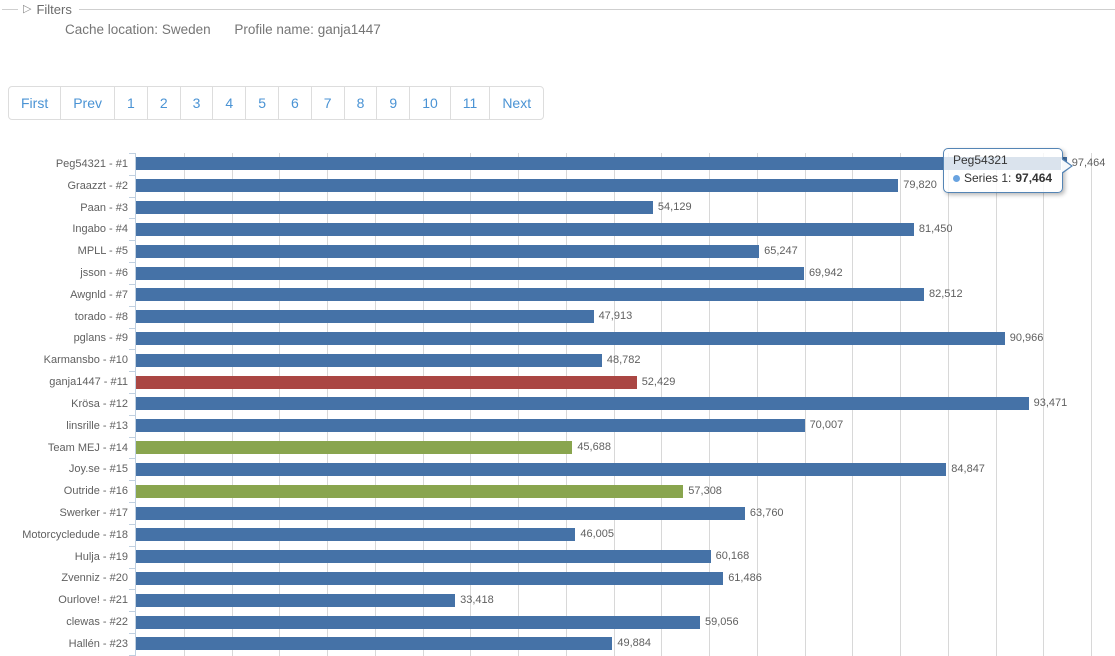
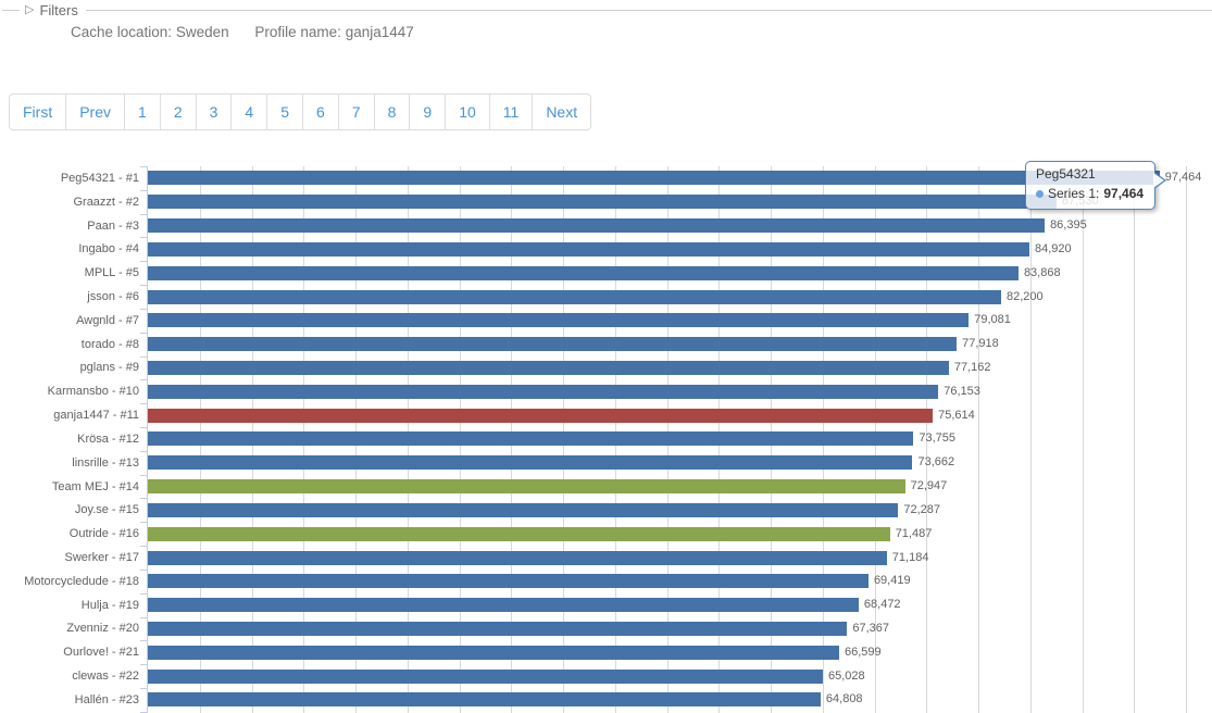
Graazzt - #2: 79,820 -> 87,530
Paan - #3: 54,129 -> 86,395
Ingabo - #4: 81,450 -> 84,920
MPLL - #5: 65,247 -> 83,868
jsson - #6: 69,942 -> 82,200
Awgnld - #7: 82,512 -> 79,081
torado - #8: 47,913 -> 77,918
pglans - #9: 90,966 -> 77,162
Karmansbo - #10: 48,782 -> 76,153
ganja1447 - #11: 52,429 -> 75,614
Krösa - #12: 93,471 -> 73,755
linsrille - #13: 70,007 -> 73,662
Team MEJ - #14: 45,688 -> 72,947
Joy.se - #15: 84,847 -> 72,287
Outride - #16: 57,308 -> 71,487
Swerker - #17: 63,760 -> 71,184
Motorcycledude - #18: 46,005 -> 69,419
Hulja - #19: 60,168 -> 68,472
Zvenniz - #20: 61,486 -> 67,367
Ourlove! - #21: 33,418 -> 66,599
clewas - #22: 59,056 -> 65,028
Hallén - #23: 49,884 -> 64,808
